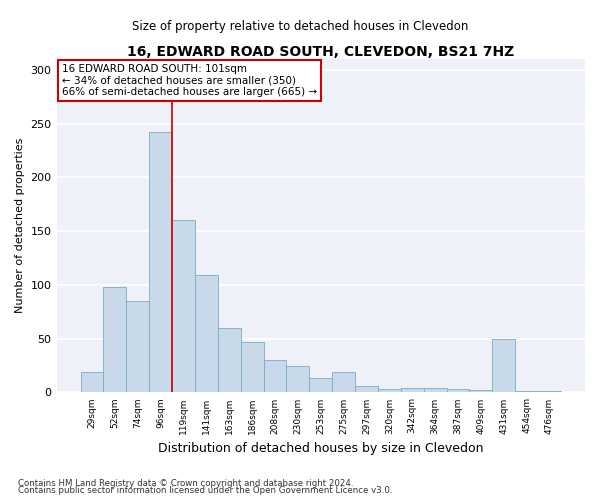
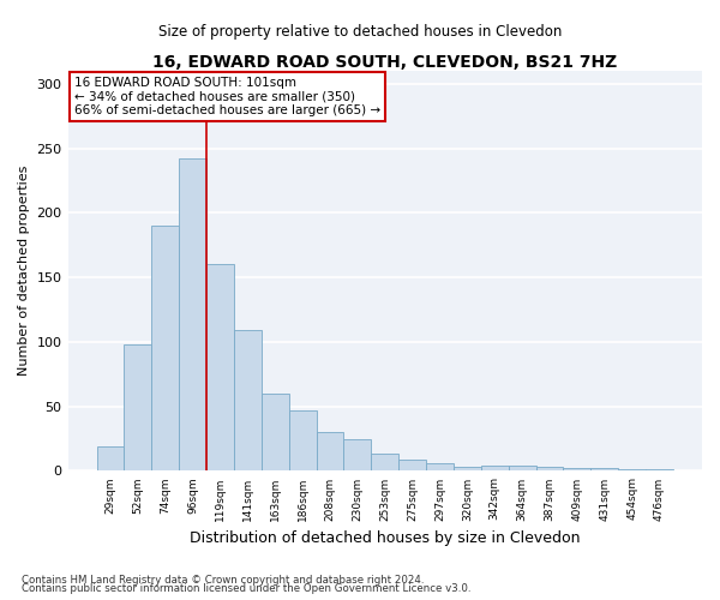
74sqm: 85 -> 190
275sqm: 19 -> 9
431sqm: 50 -> 2
